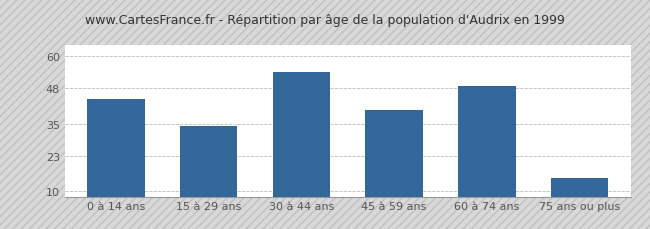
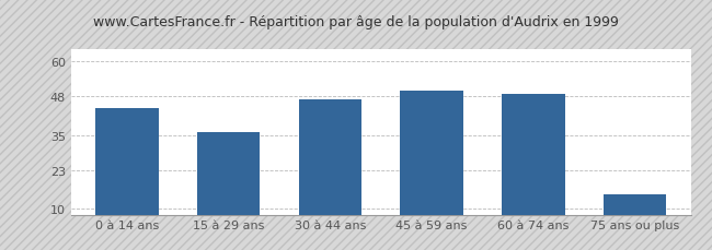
15 à 29 ans: 34 -> 36
30 à 44 ans: 54 -> 47
45 à 59 ans: 40 -> 50
